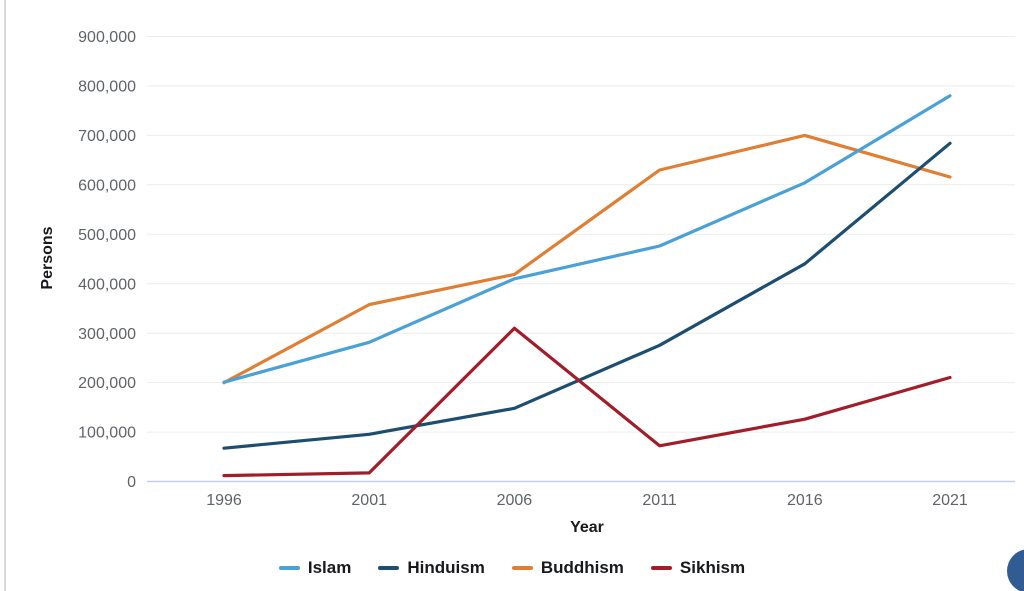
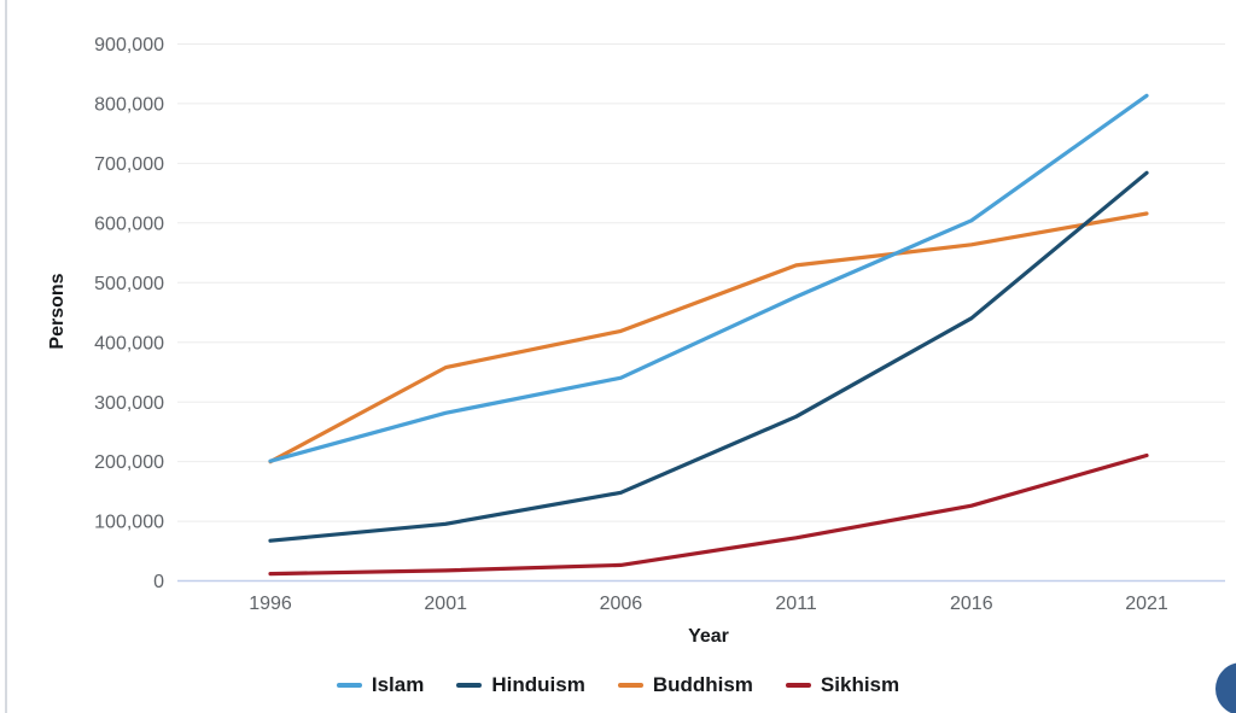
Islam/2006: 410000 -> 340000
Sikhism/2006: 310000 -> 30000
Buddhism/2011: 630000 -> 530000
Buddhism/2016: 700000 -> 560000
Islam/2021: 780000 -> 810000
